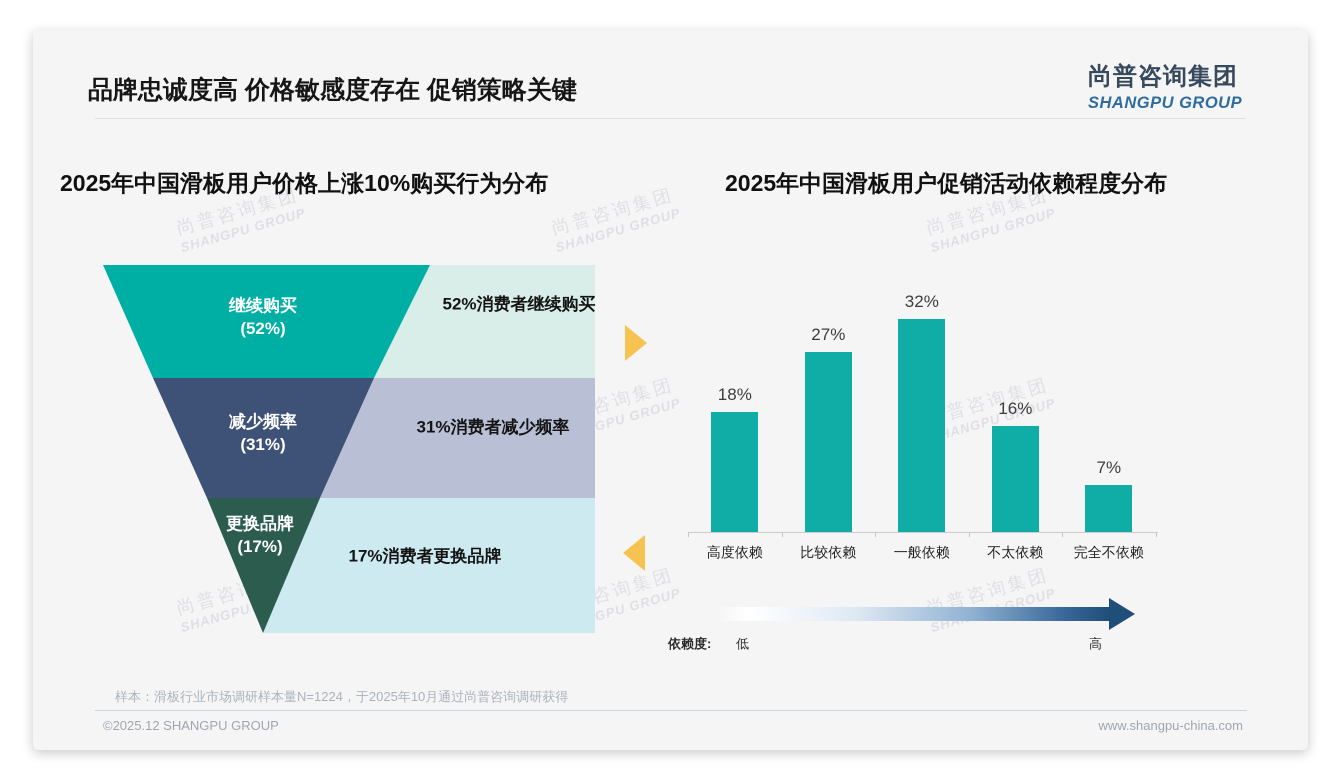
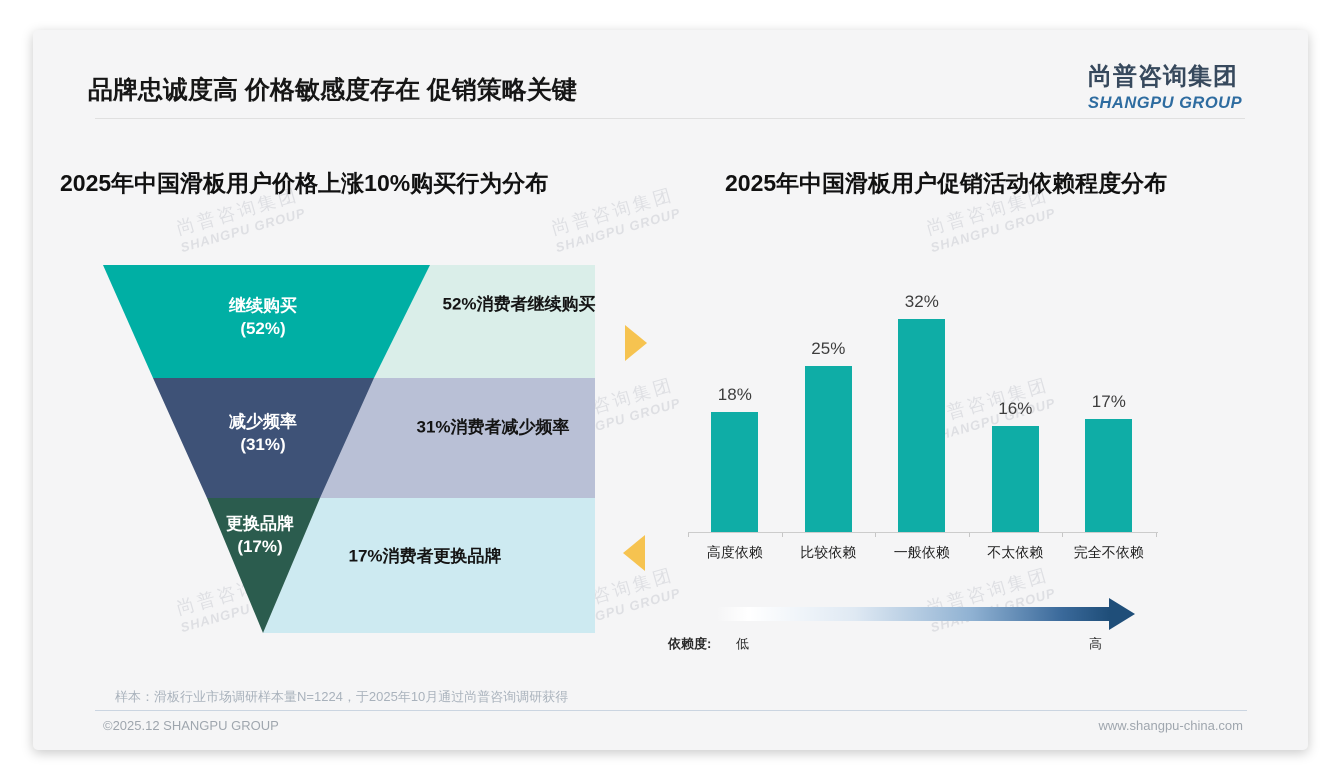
2025年中国滑板用户促销活动依赖程度分布/比较依赖: 27% -> 25%
2025年中国滑板用户促销活动依赖程度分布/完全不依赖: 7% -> 17%
